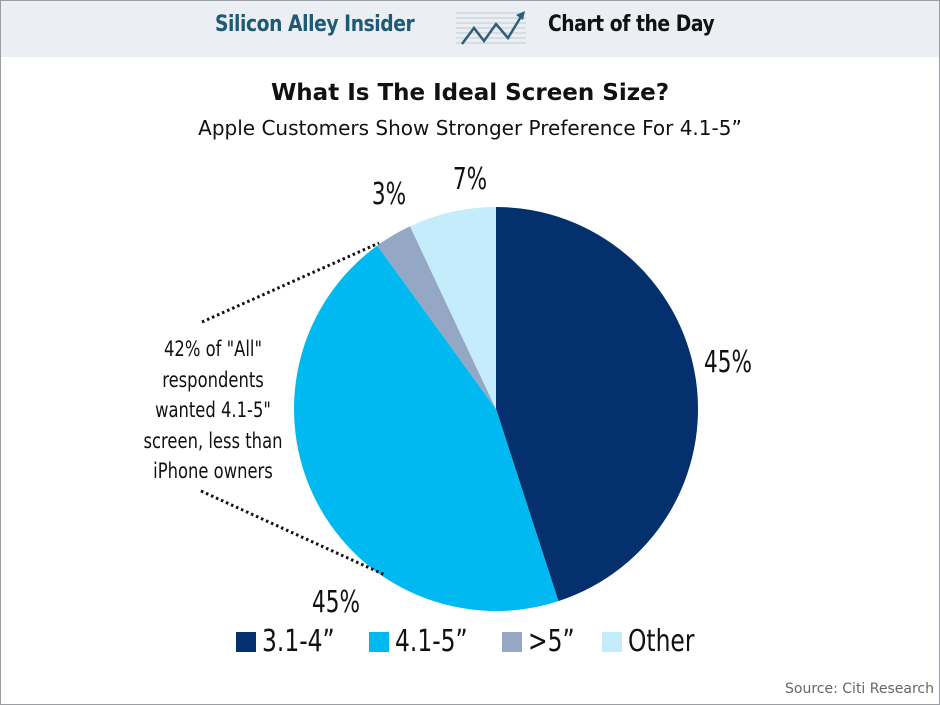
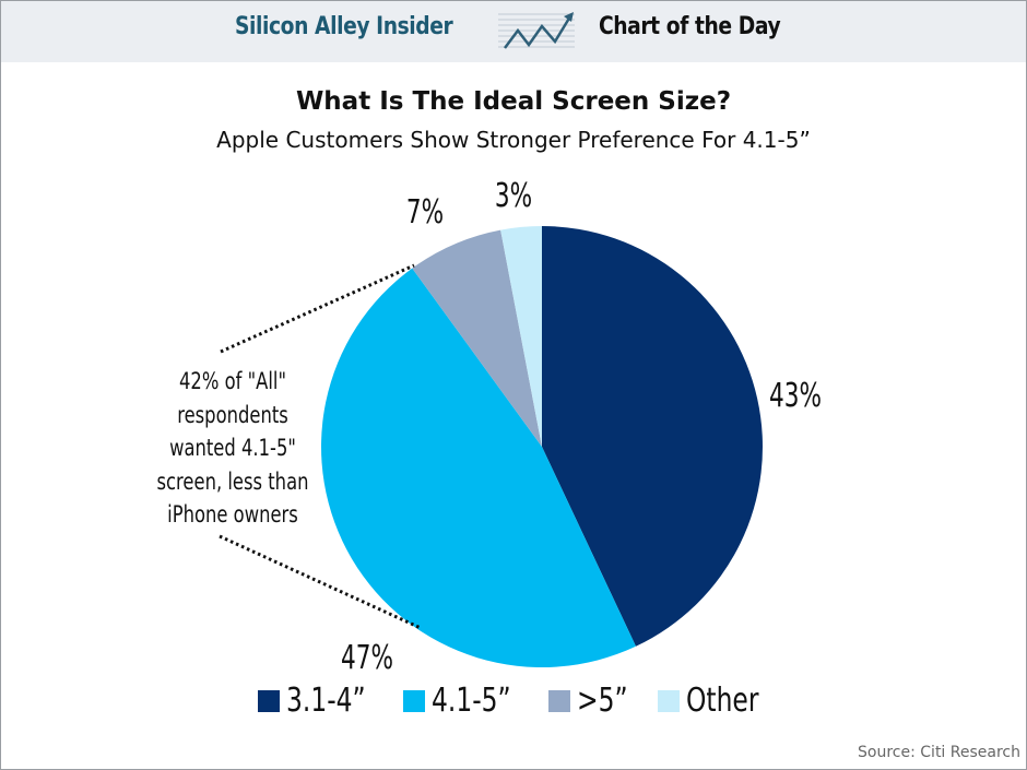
3.1-4”: 45% -> 43%
4.1-5”: 45% -> 47%
>5”: 3% -> 7%
Other: 7% -> 3%
